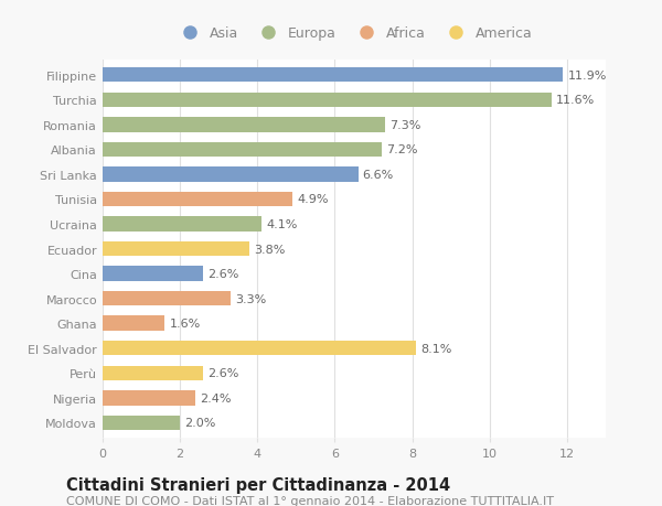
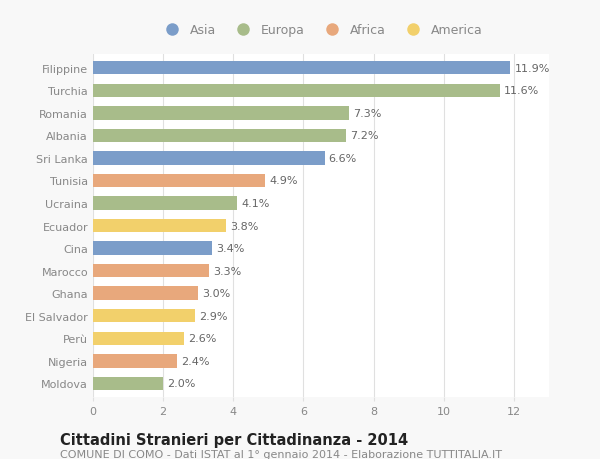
Cina: 2.6% -> 3.4%
Ghana: 1.6% -> 3.0%
El Salvador: 8.1% -> 2.9%
